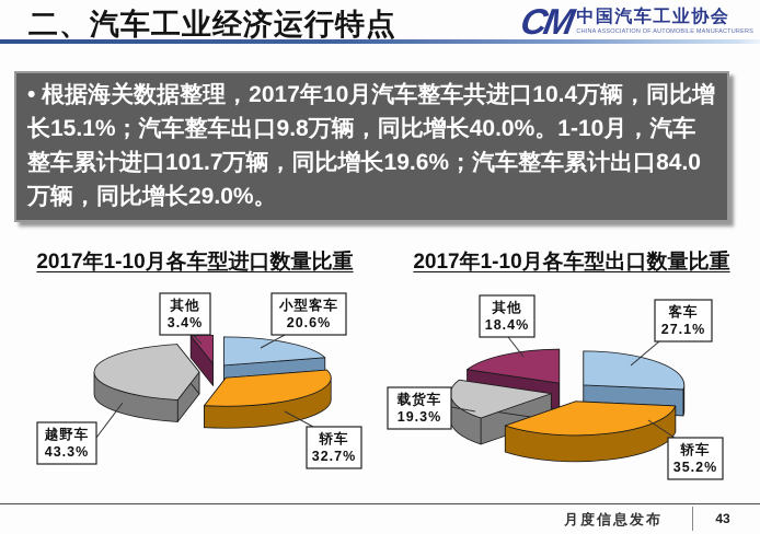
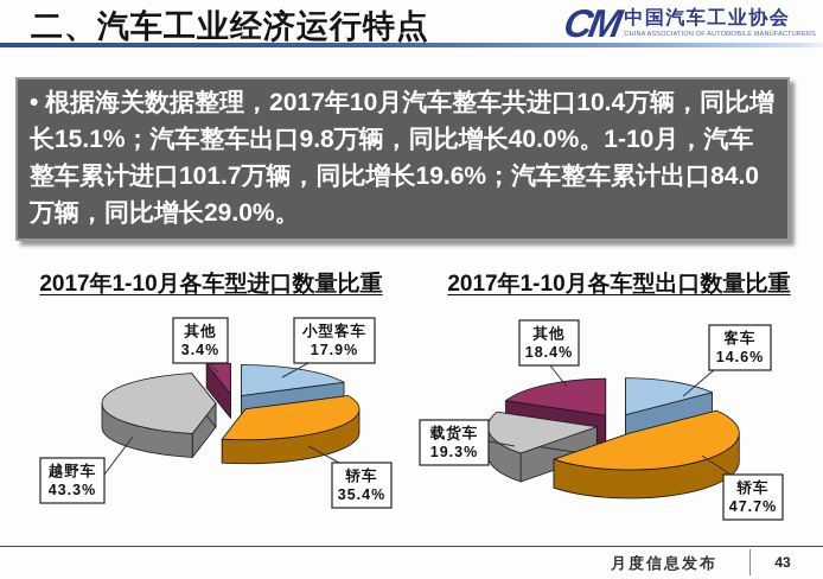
2017年1-10月各车型进口数量比重/小型客车: 20.6% -> 17.9%
2017年1-10月各车型进口数量比重/轿车: 32.7% -> 35.4%
2017年1-10月各车型出口数量比重/客车: 27.1% -> 14.6%
2017年1-10月各车型出口数量比重/轿车: 35.2% -> 47.7%
